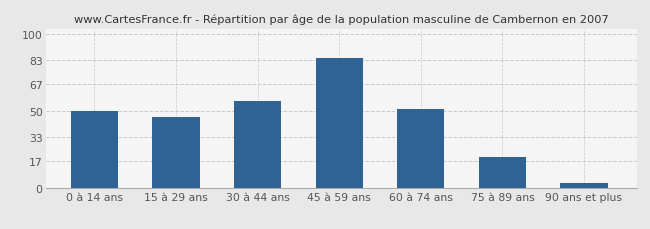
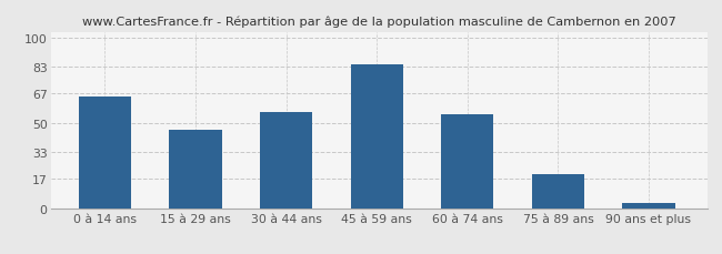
0 à 14 ans: 50 -> 65
60 à 74 ans: 51 -> 55
